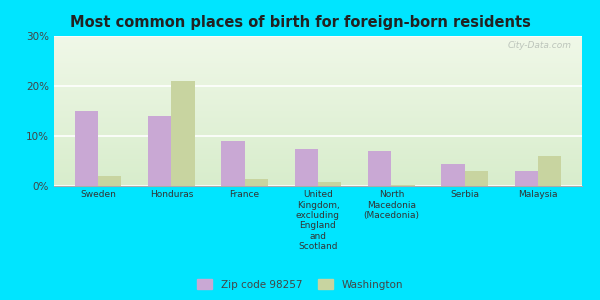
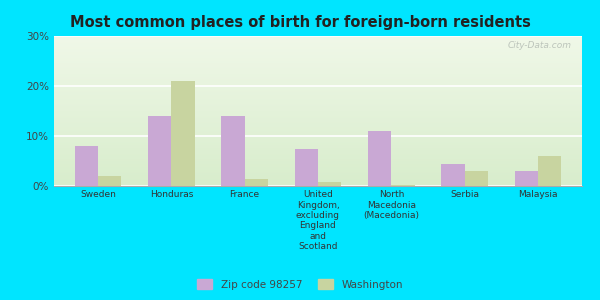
Zip code 98257/Sweden: 15.0% -> 8.0%
Zip code 98257/France: 9.0% -> 14.0%
Zip code 98257/North Macedonia (Macedonia): 7.0% -> 11.0%
